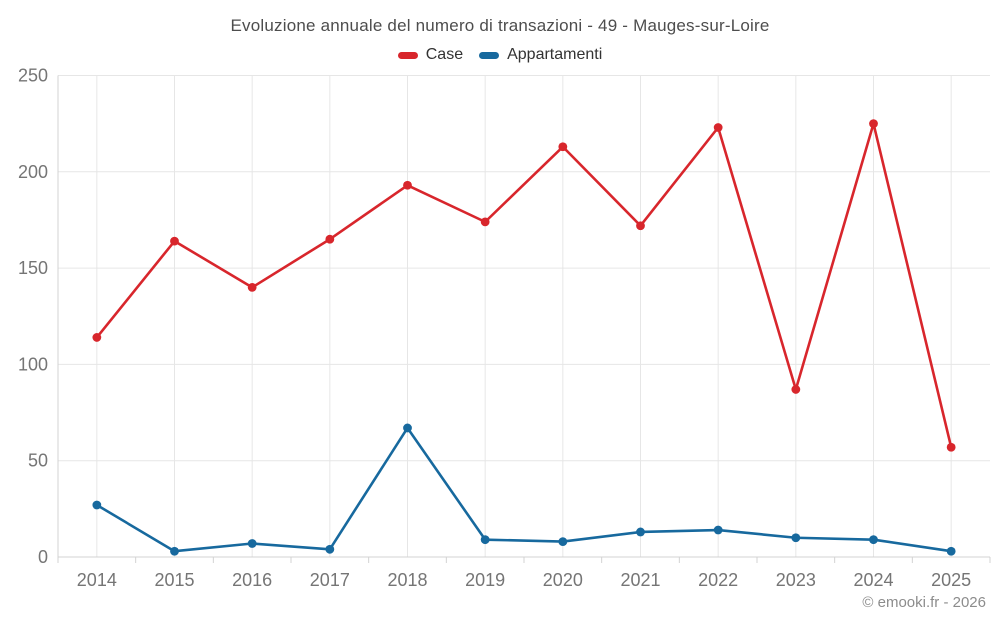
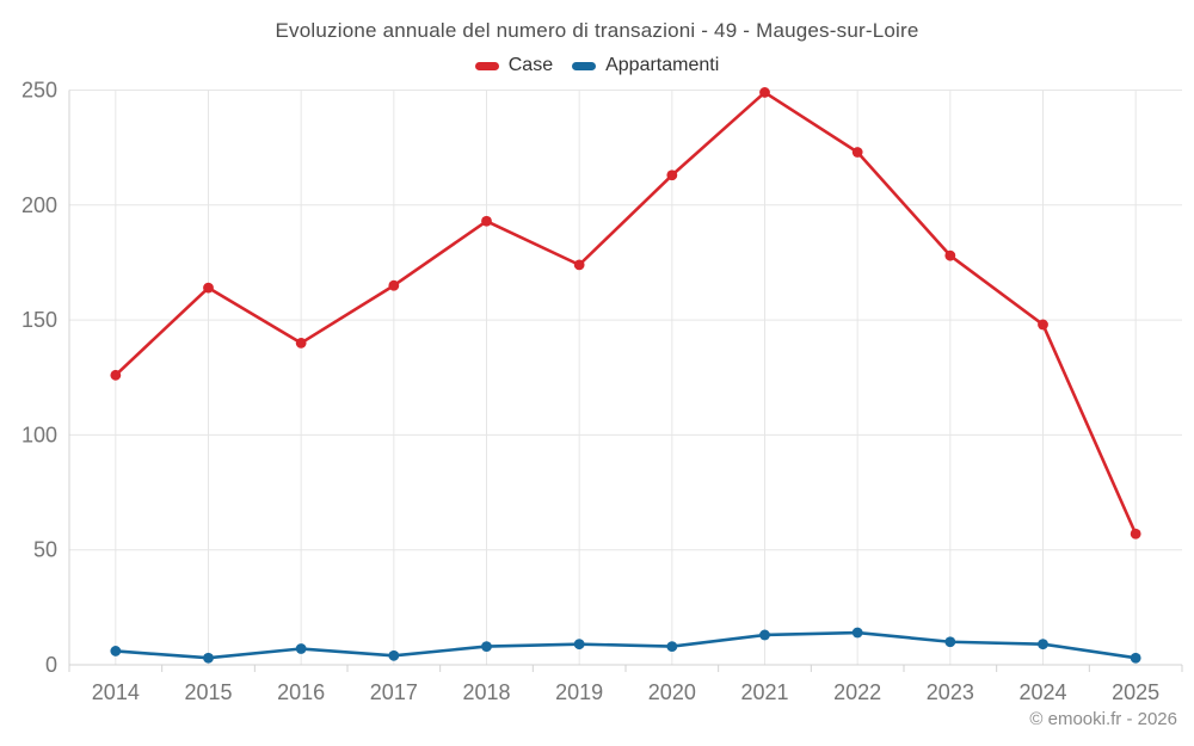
Case/2014: 114 -> 126
Appartamenti/2014: 27 -> 6
Appartamenti/2018: 67 -> 8
Case/2021: 172 -> 249
Case/2023: 87 -> 178
Case/2024: 225 -> 148
